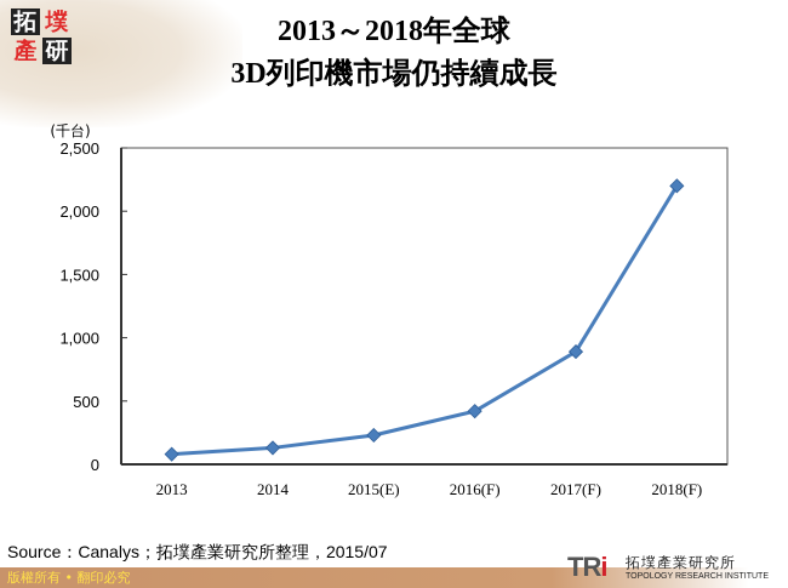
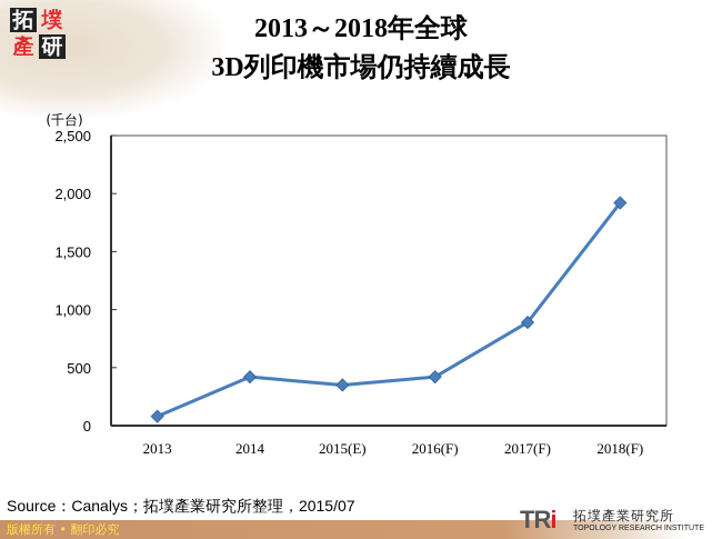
2014: 130 -> 420
2015(E): 230 -> 350
2018(F): 2200 -> 1920
